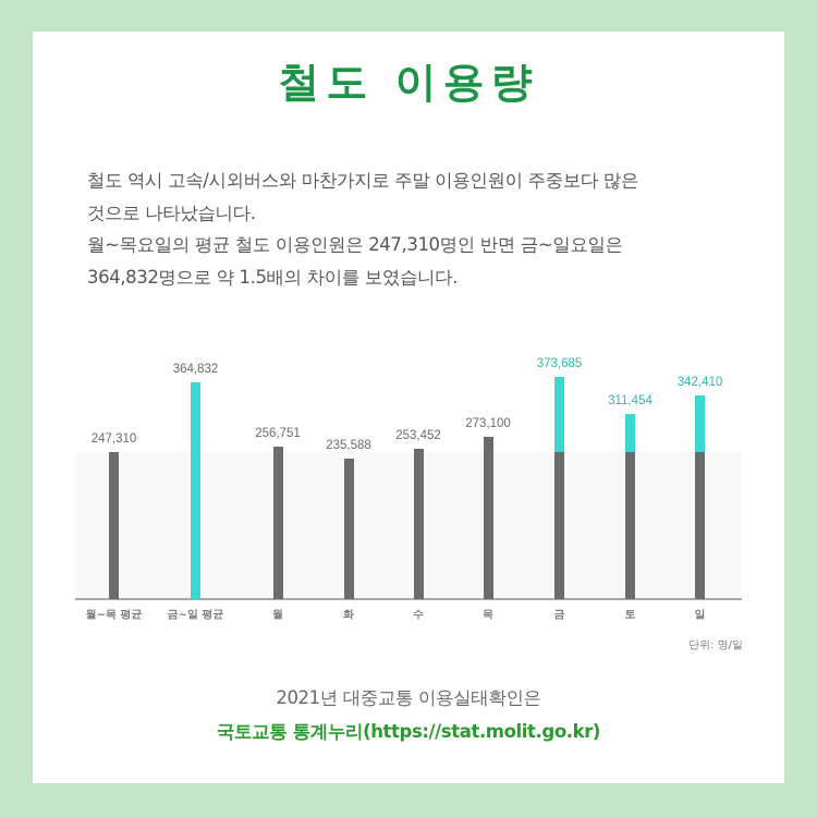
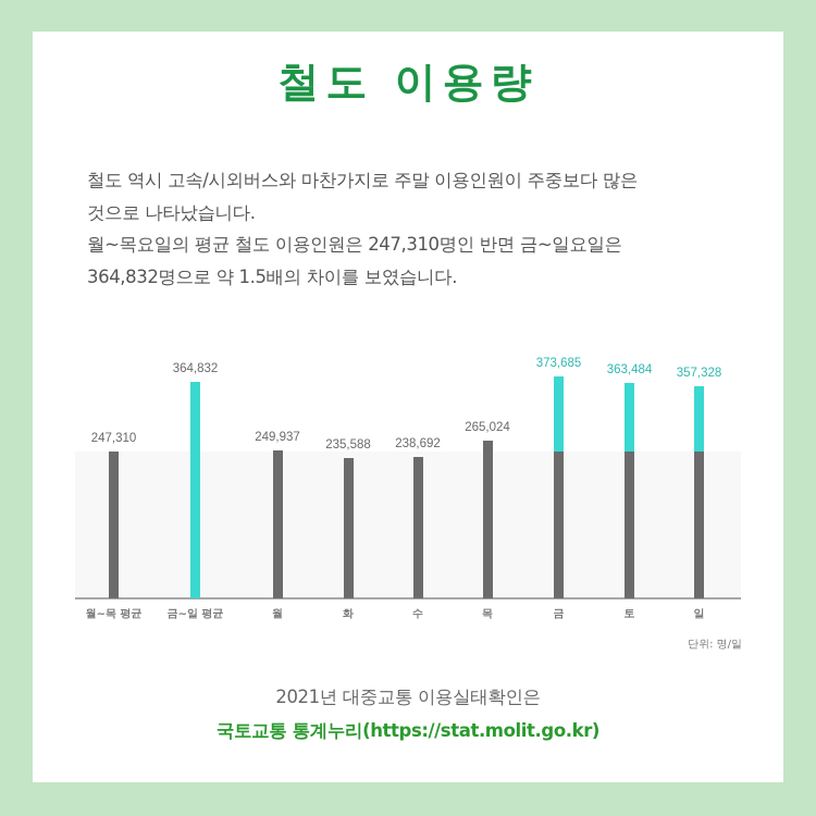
월: 256,751 -> 249,937
수: 253,452 -> 238,692
목: 273,100 -> 265,024
토: 311,454 -> 363,484
일: 342,410 -> 357,328
